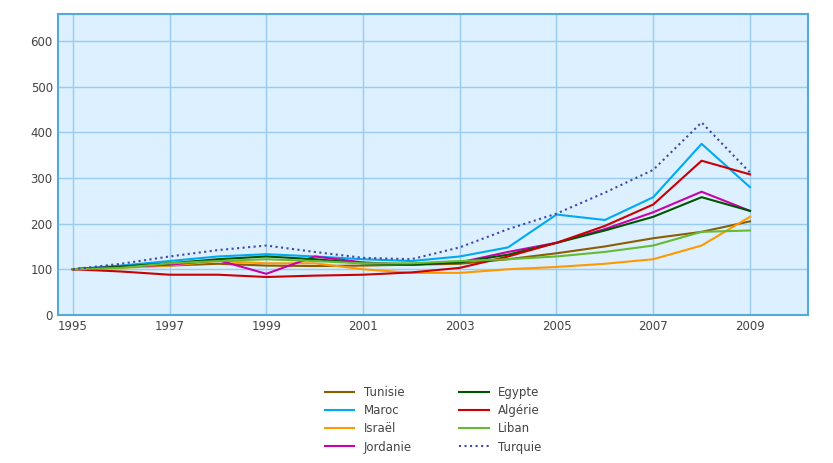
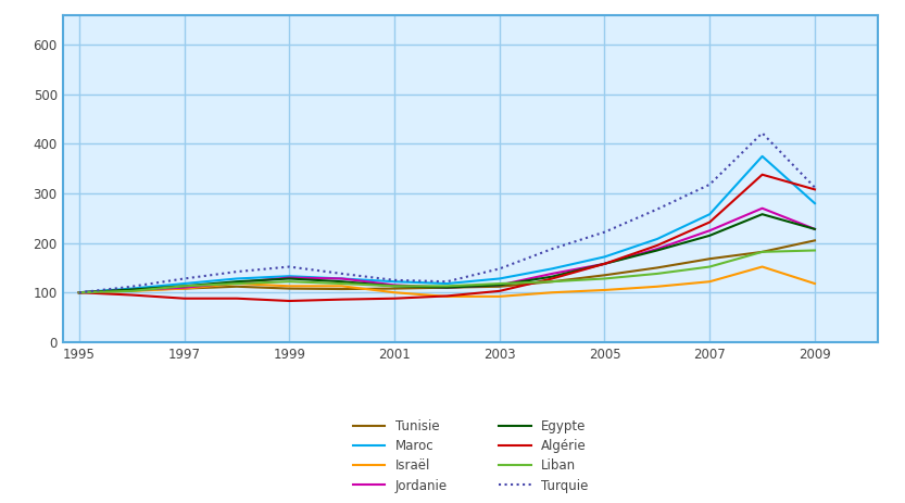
Jordanie/1999: 90 -> 130
Maroc/2005: 220 -> 172
Israël/2009: 215 -> 118
